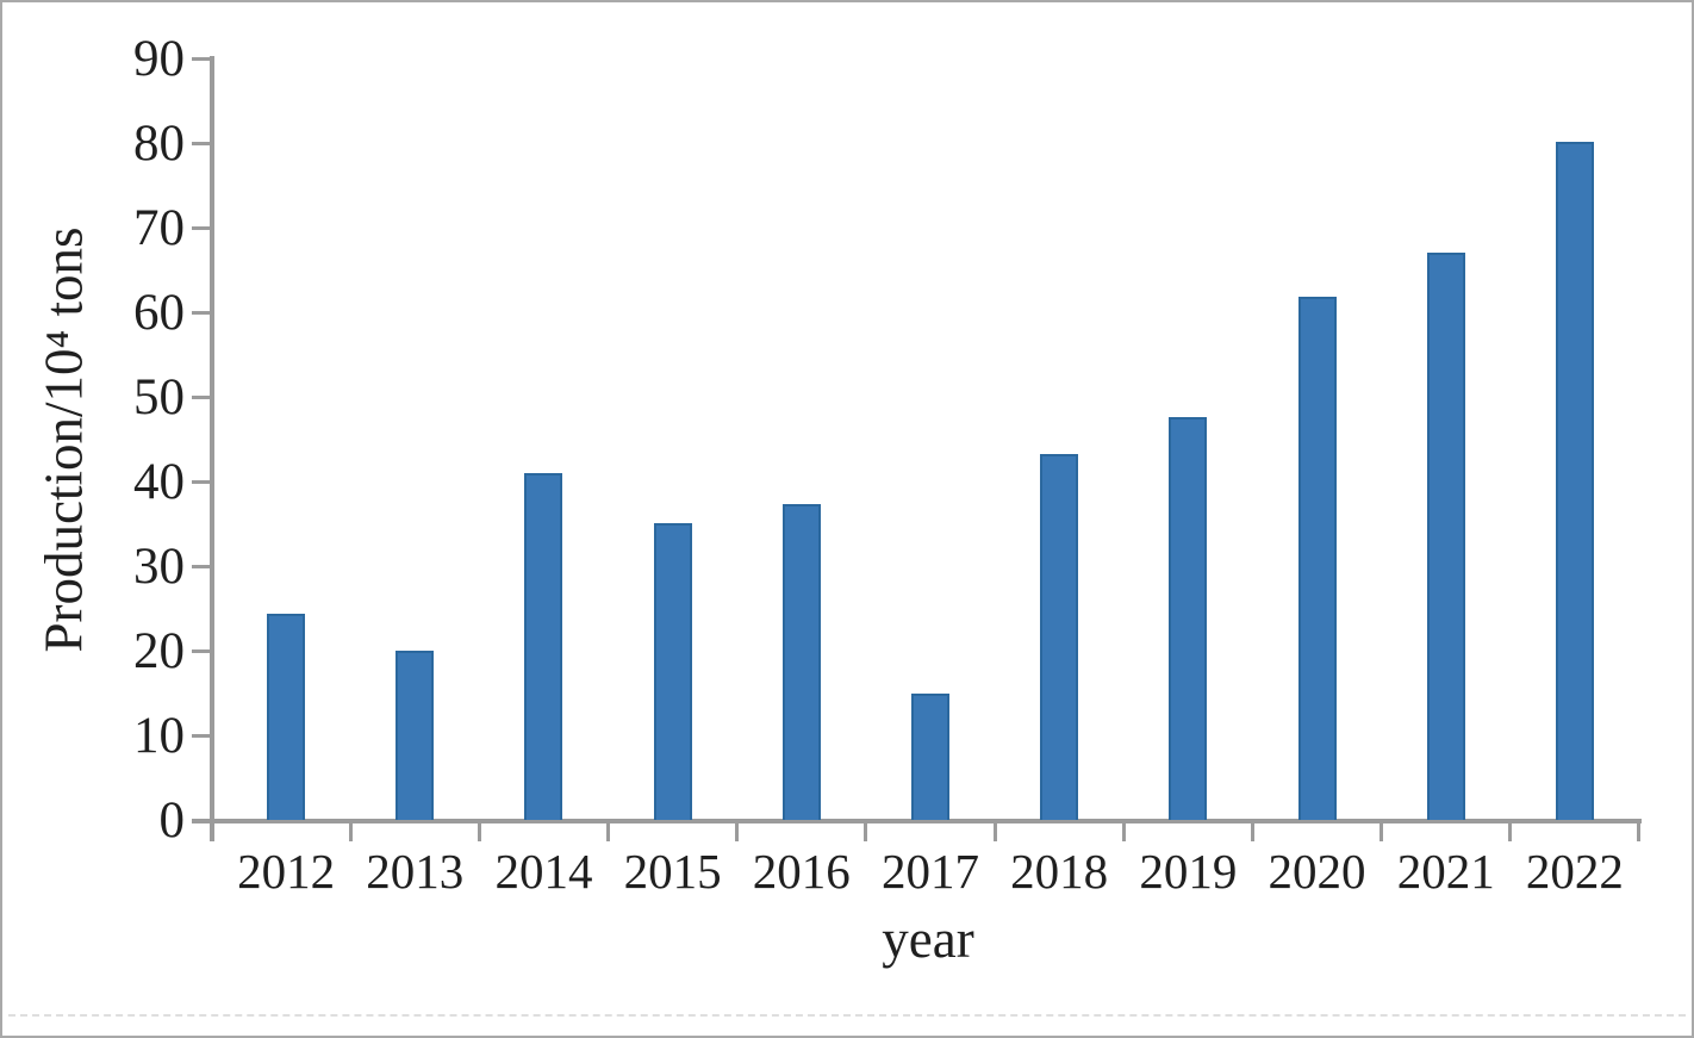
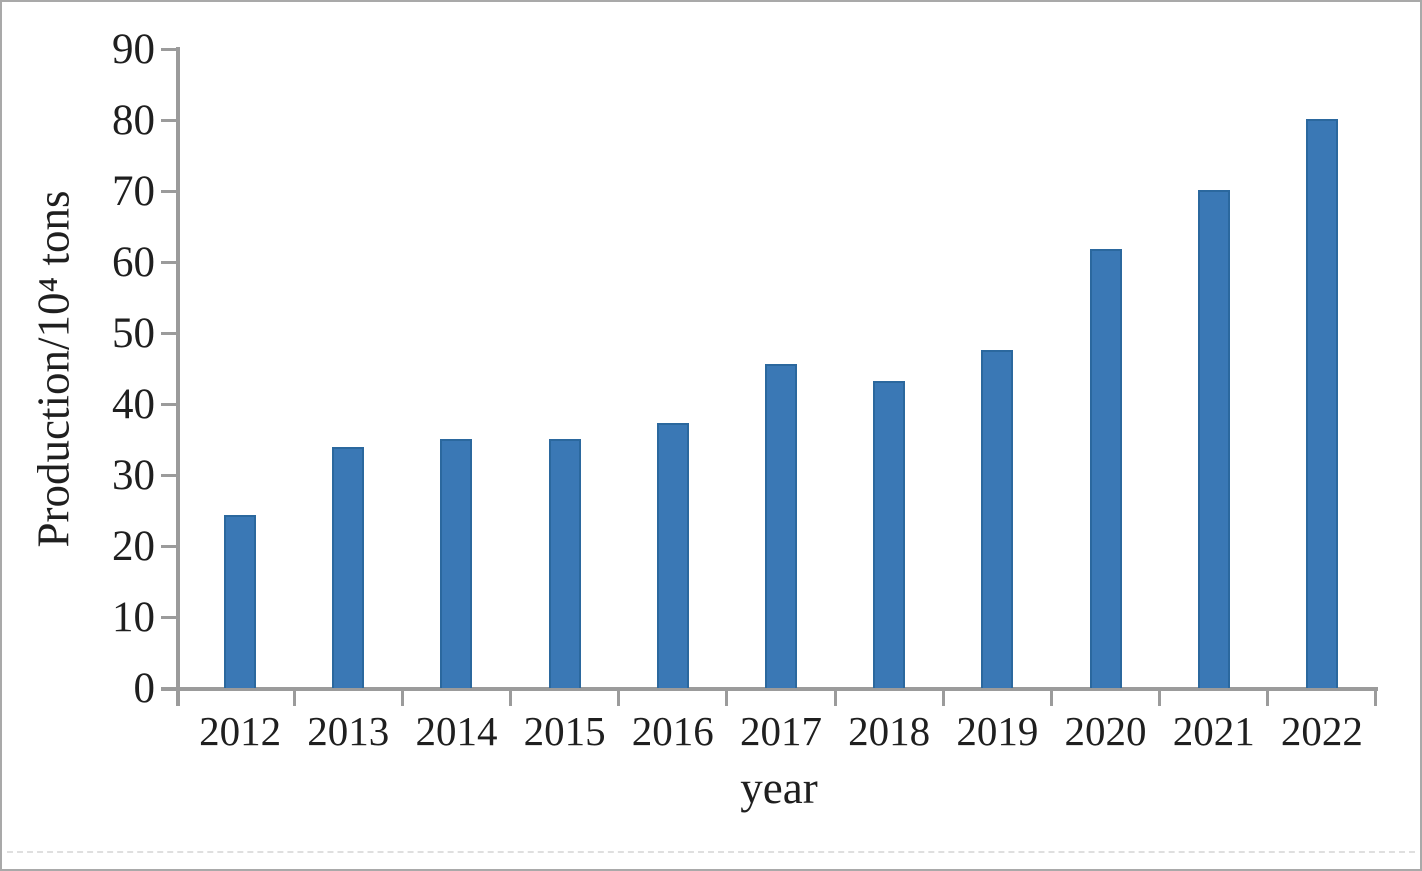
2013: 20 -> 34
2014: 41 -> 35
2017: 15 -> 46
2021: 67 -> 70
